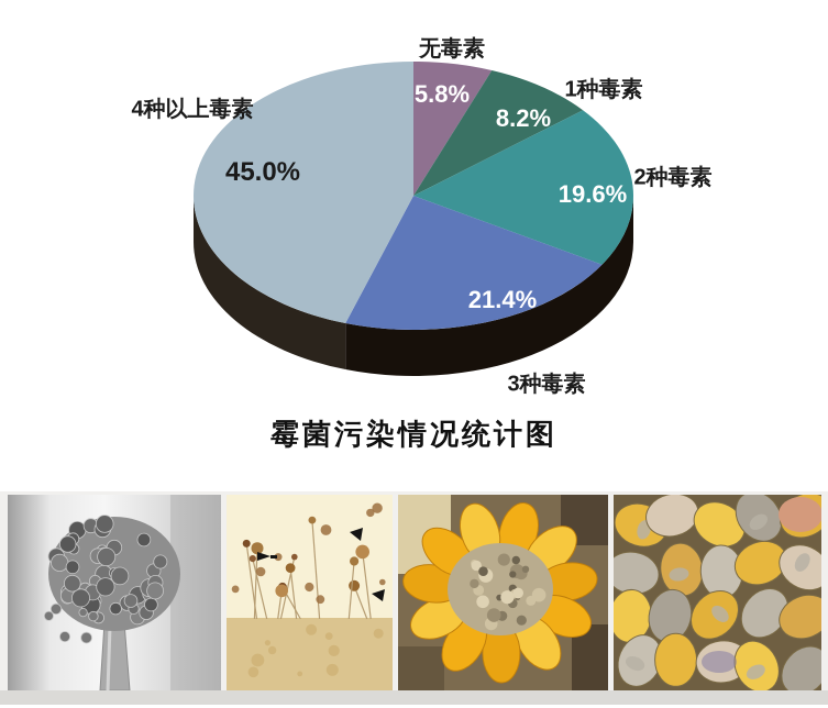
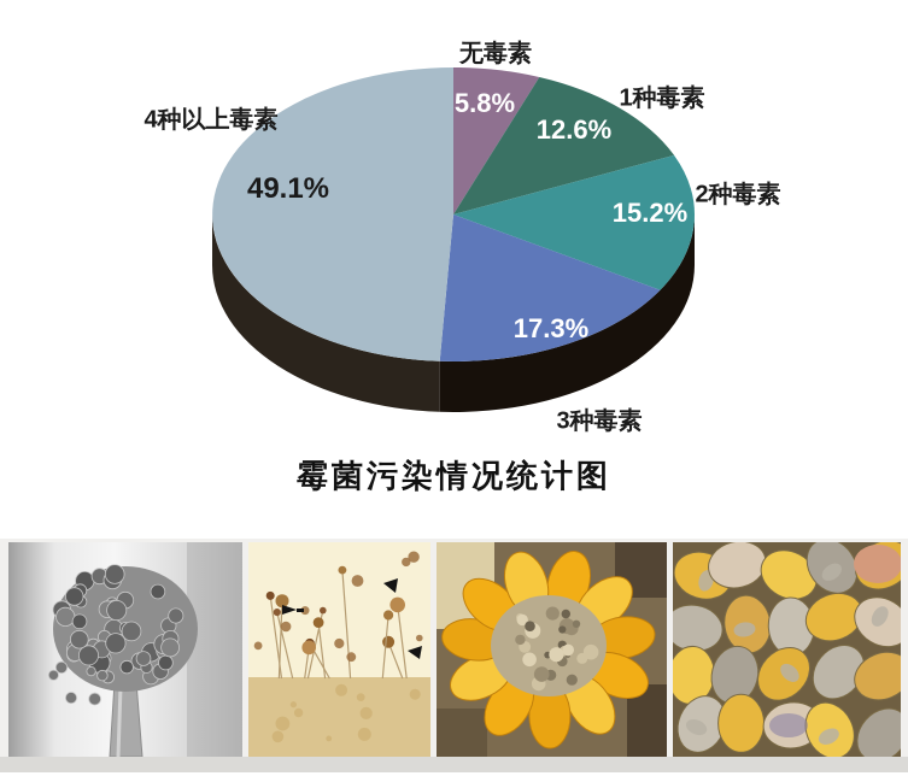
1种毒素: 8.2% -> 12.6%
2种毒素: 19.6% -> 15.2%
3种毒素: 21.4% -> 17.3%
4种以上毒素: 45.0% -> 49.1%
